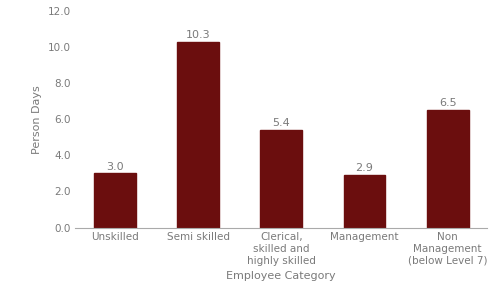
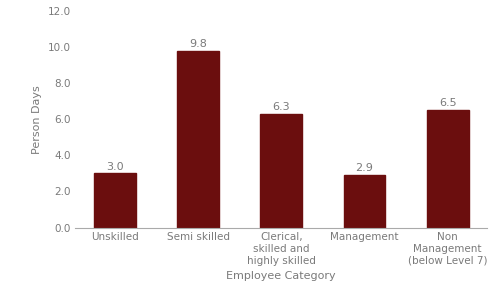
Semi skilled: 10.3 -> 9.8
Clerical, skilled and highly skilled: 5.4 -> 6.3
